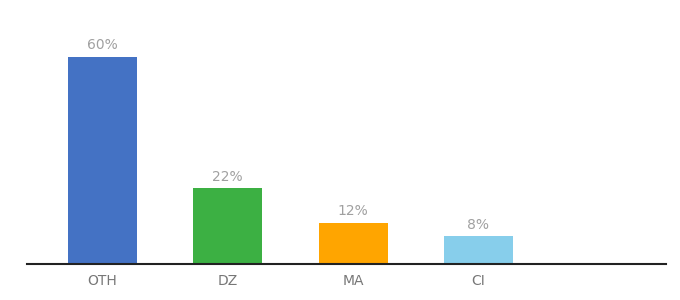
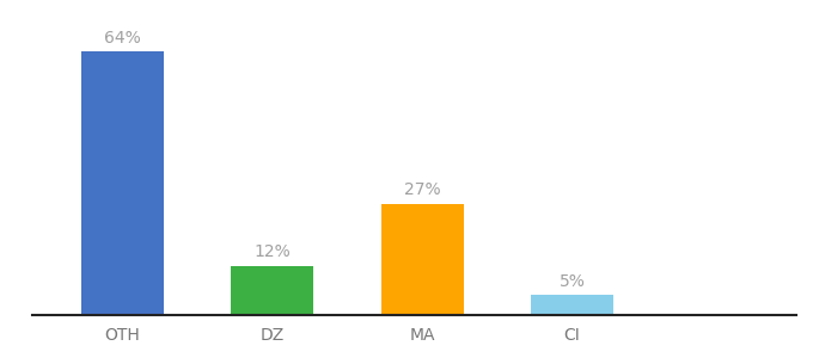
OTH: 60% -> 64%
DZ: 22% -> 12%
MA: 12% -> 27%
CI: 8% -> 5%
